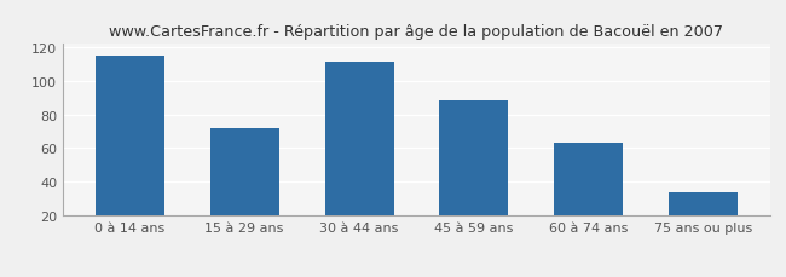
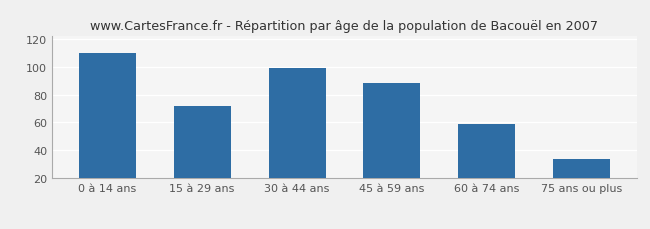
0 à 14 ans: 115 -> 110
30 à 44 ans: 111 -> 99
60 à 74 ans: 63 -> 59
